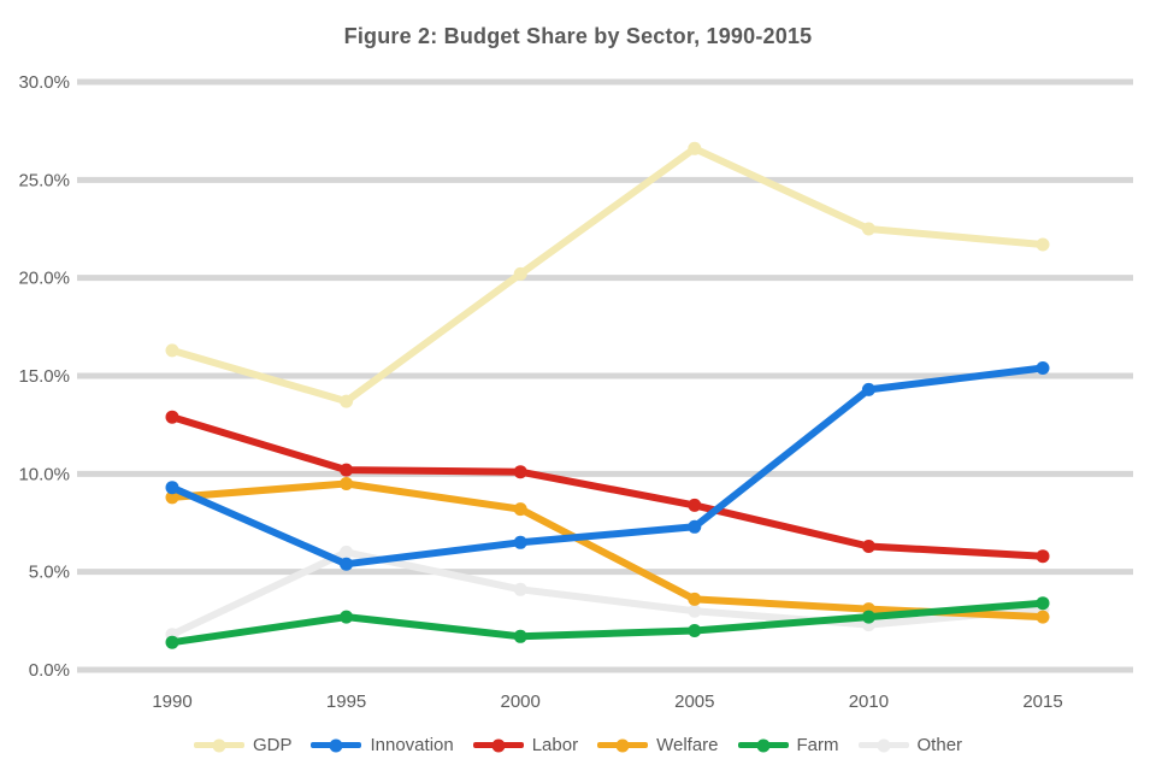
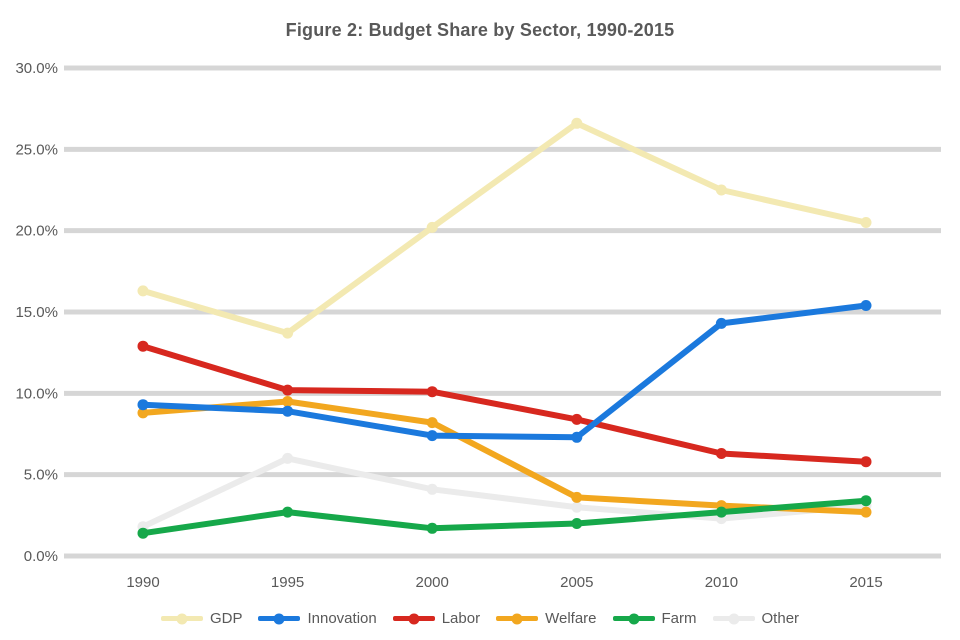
Innovation/1995: 5.4% -> 8.9%
Innovation/2000: 6.5% -> 7.4%
GDP/2015: 21.7% -> 20.5%
